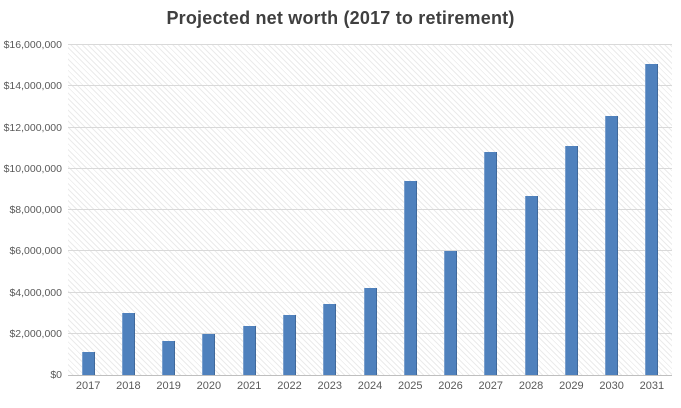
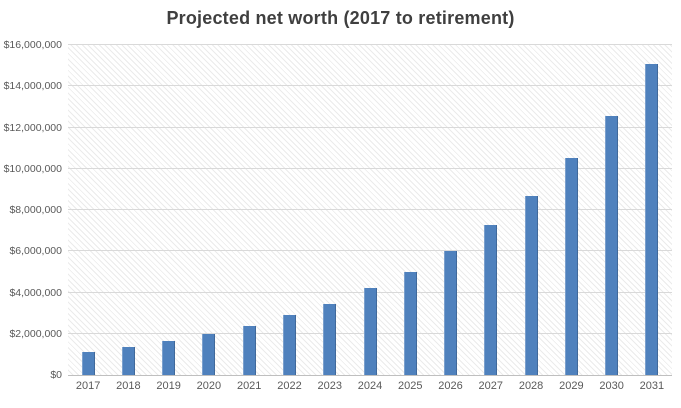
2018: $3000000 -> $1400000
2025: $9400000 -> $5000000
2027: $10800000 -> $7200000
2029: $11100000 -> $10500000
